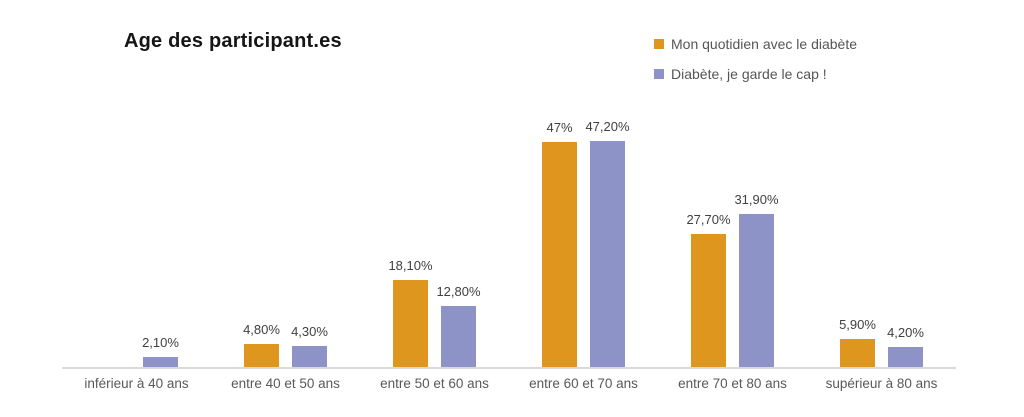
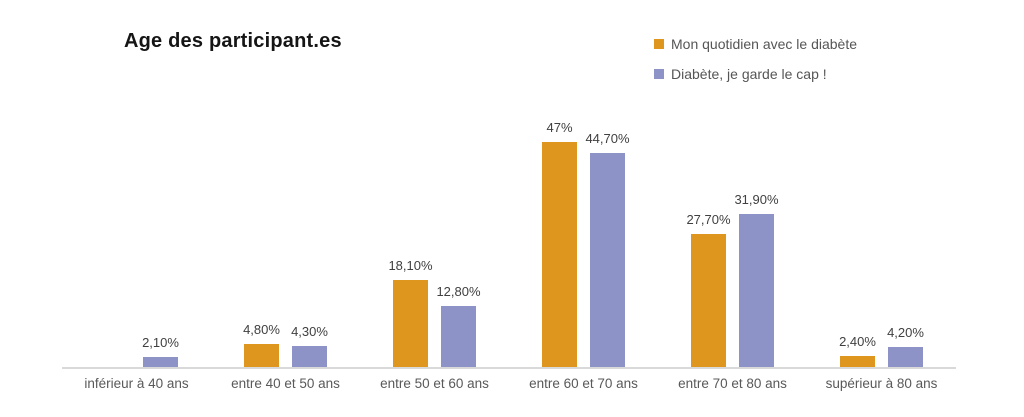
Diabète, je garde le cap !/entre 60 et 70 ans: 47,20% -> 44,70%
Mon quotidien avec le diabète/supérieur à 80 ans: 5,90% -> 2,40%
